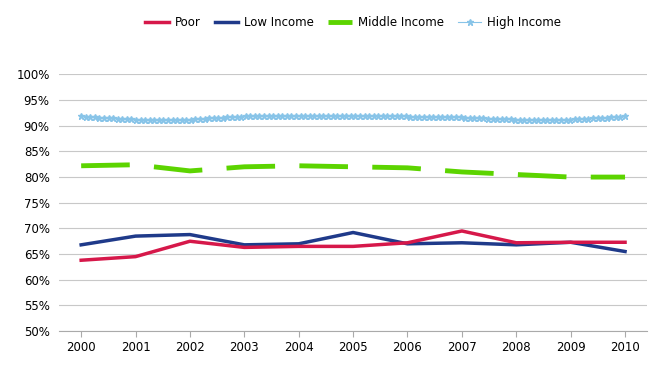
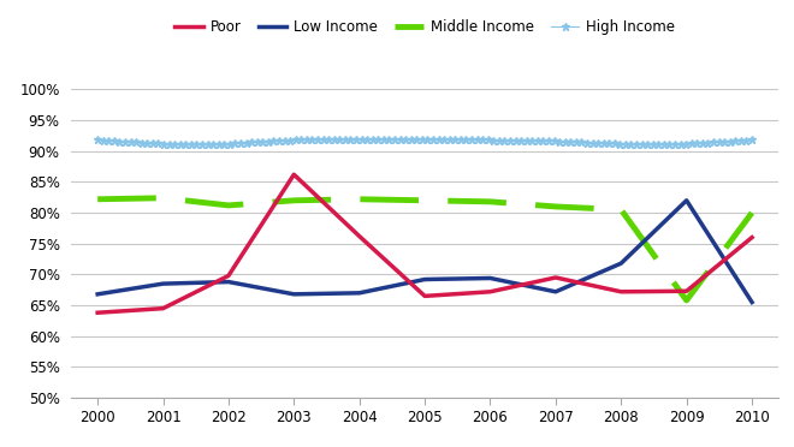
Poor/2002: 67.5% -> 69.8%
Poor/2003: 66.3% -> 86.2%
Poor/2004: 66.5% -> 76.2%
Low Income/2006: 67.0% -> 69.4%
Low Income/2008: 66.8% -> 71.8%
Low Income/2009: 67.3% -> 82.0%
Middle Income/2009: 80.0% -> 65.8%
Poor/2010: 67.3% -> 76.0%
